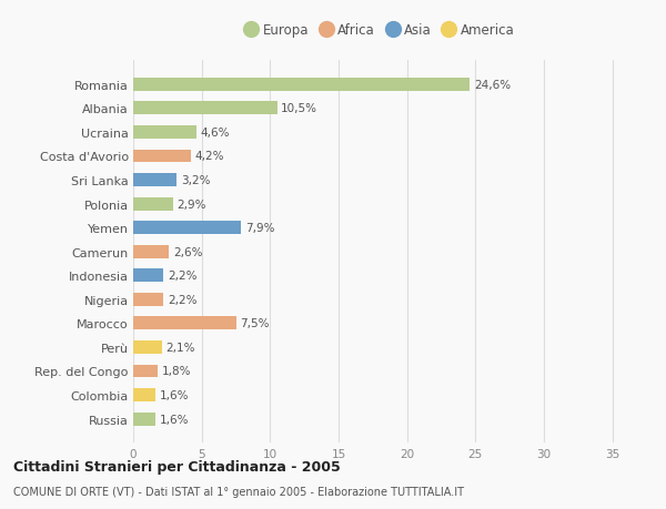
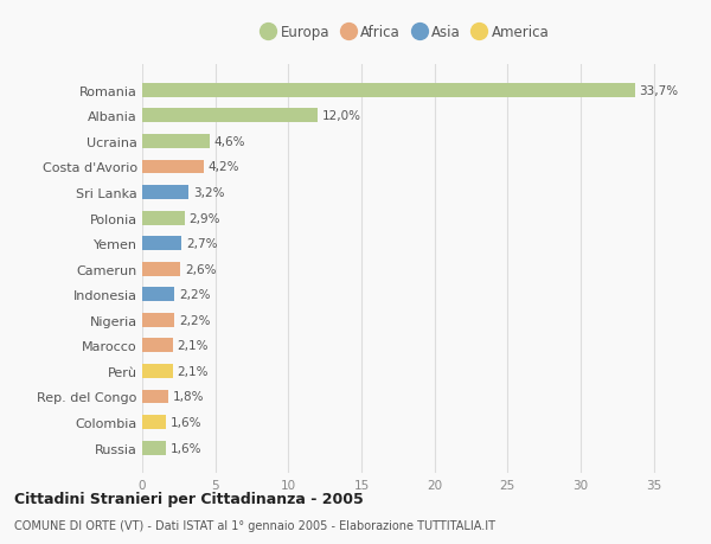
Romania: 24,6% -> 33,7%
Albania: 10,5% -> 12,0%
Yemen: 7,9% -> 2,7%
Marocco: 7,5% -> 2,1%
